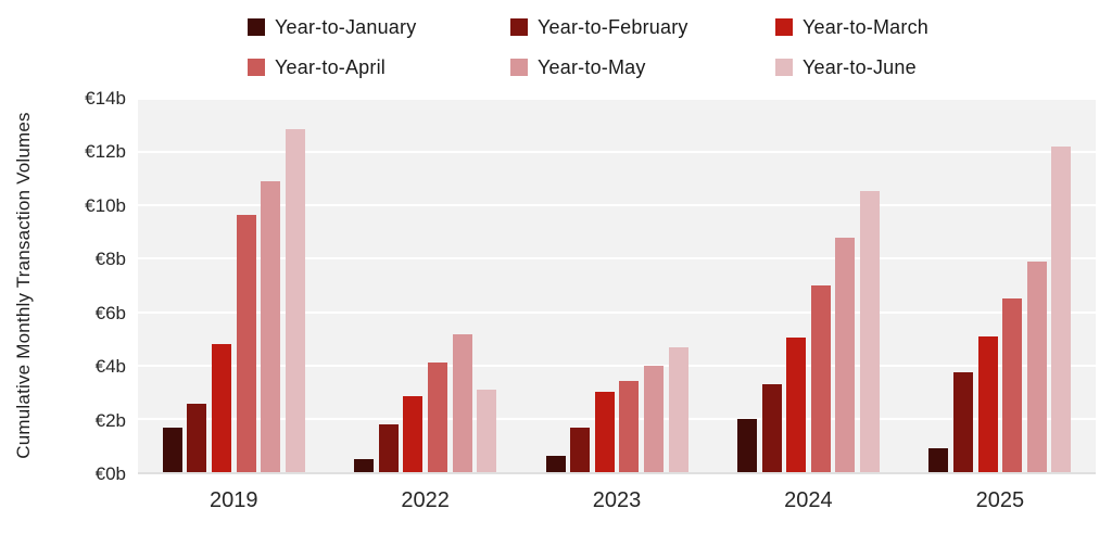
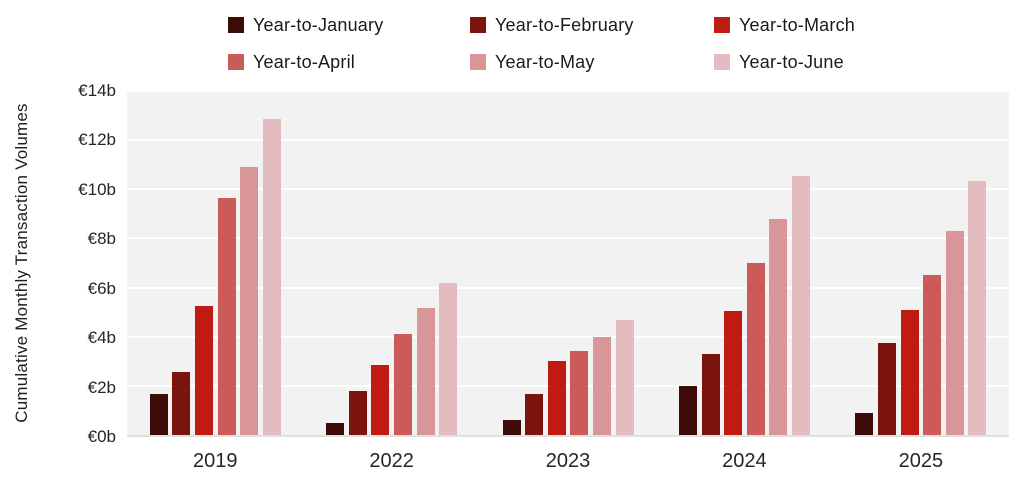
Year-to-March/2019: €4.8b -> €5.2b
Year-to-June/2022: €3.1b -> €6.2b
Year-to-May/2025: €7.9b -> €8.3b
Year-to-June/2025: €12.2b -> €10.3b
